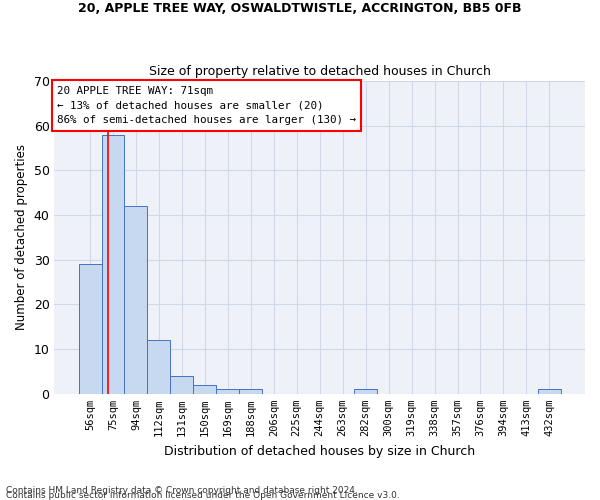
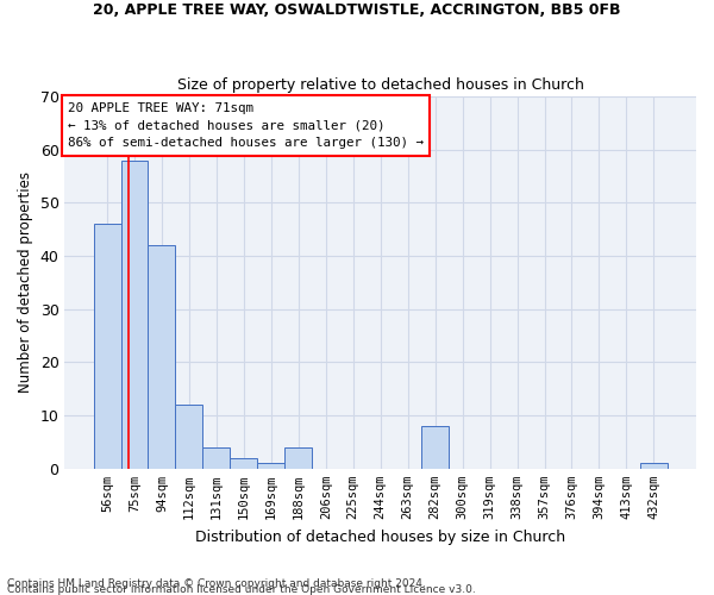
56sqm: 29 -> 46
188sqm: 1 -> 4
282sqm: 1 -> 8
